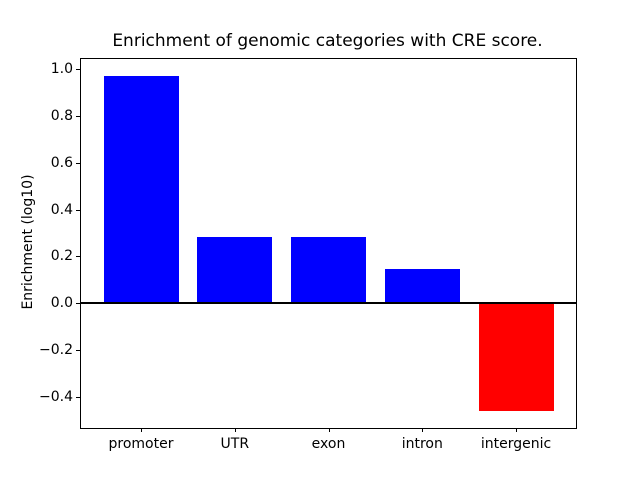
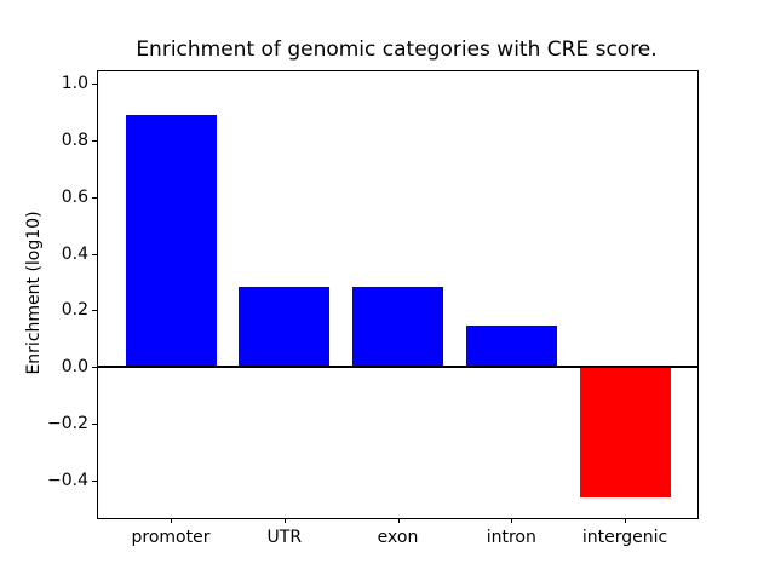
promoter: 0.97 -> 0.89
